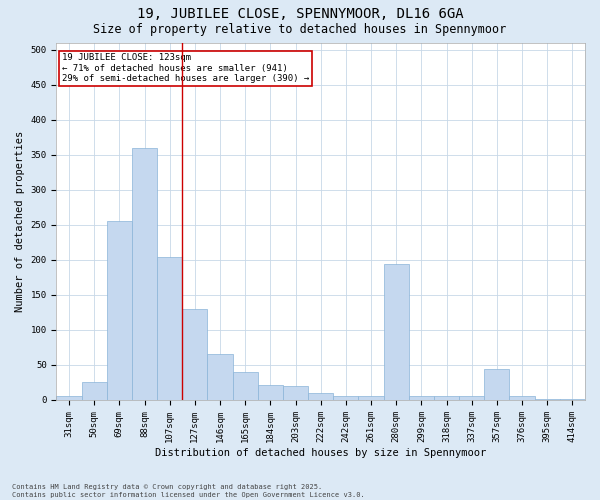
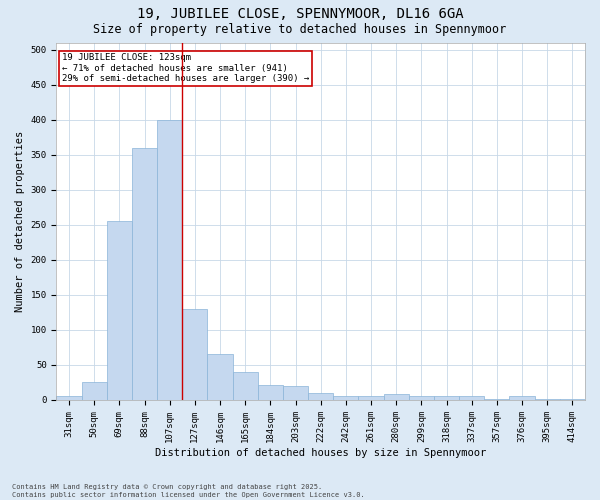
107sqm: 204 -> 400
280sqm: 194 -> 8
357sqm: 44 -> 1
